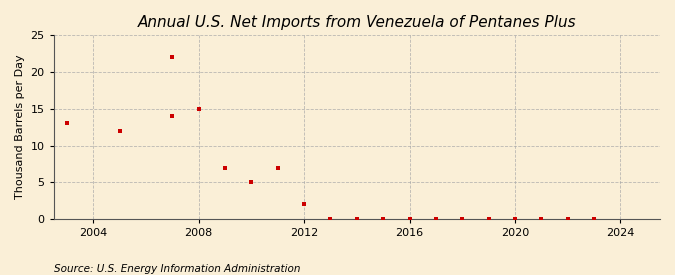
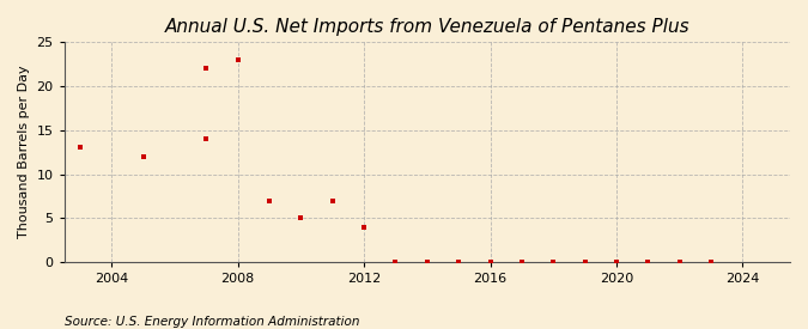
2008: 15 -> 23
2012: 2 -> 4
